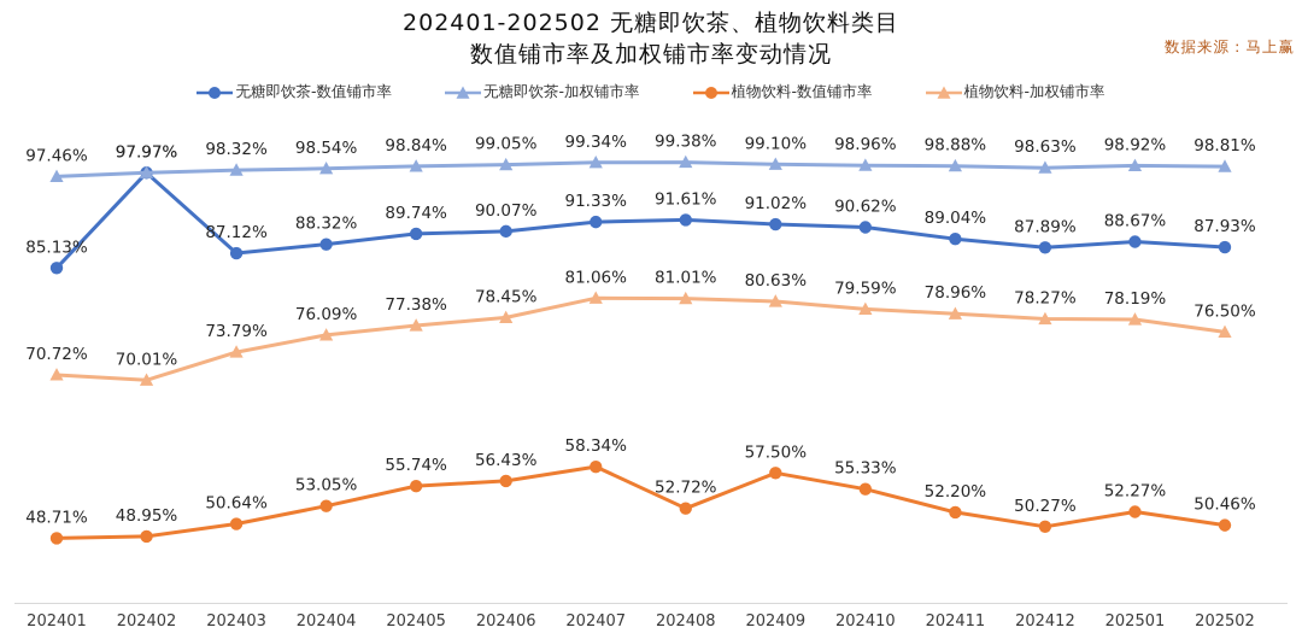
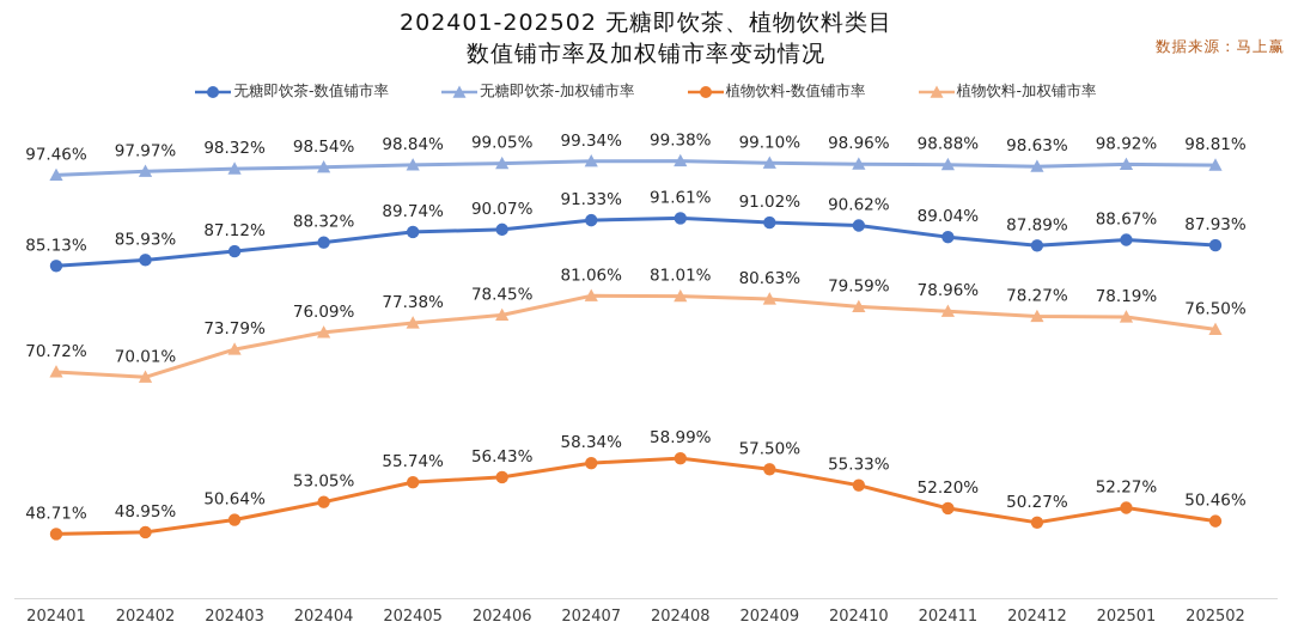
无糖即饮茶-数值铺市率/202402: 97.97% -> 85.93%
植物饮料-数值铺市率/202408: 52.72% -> 58.99%
